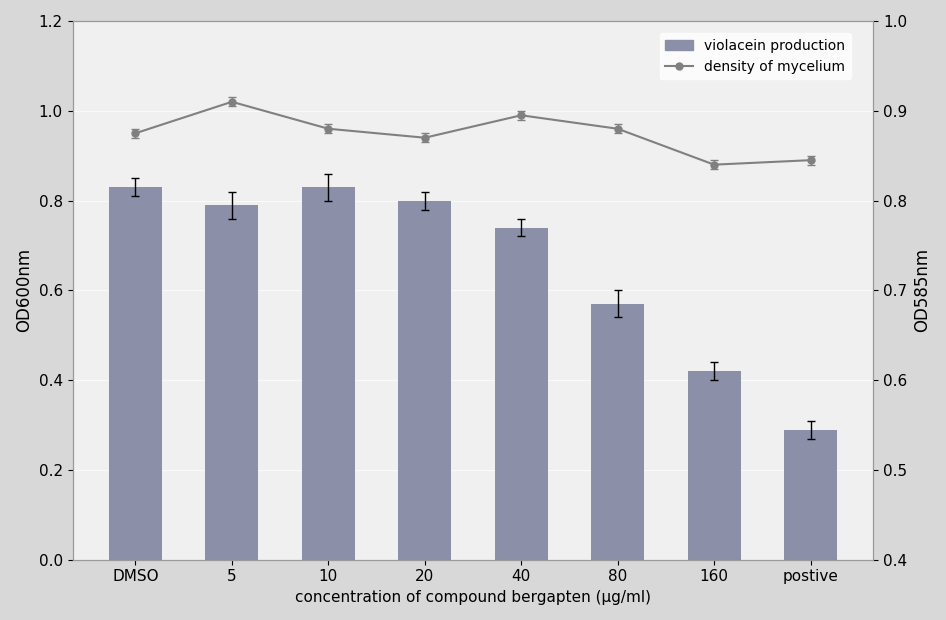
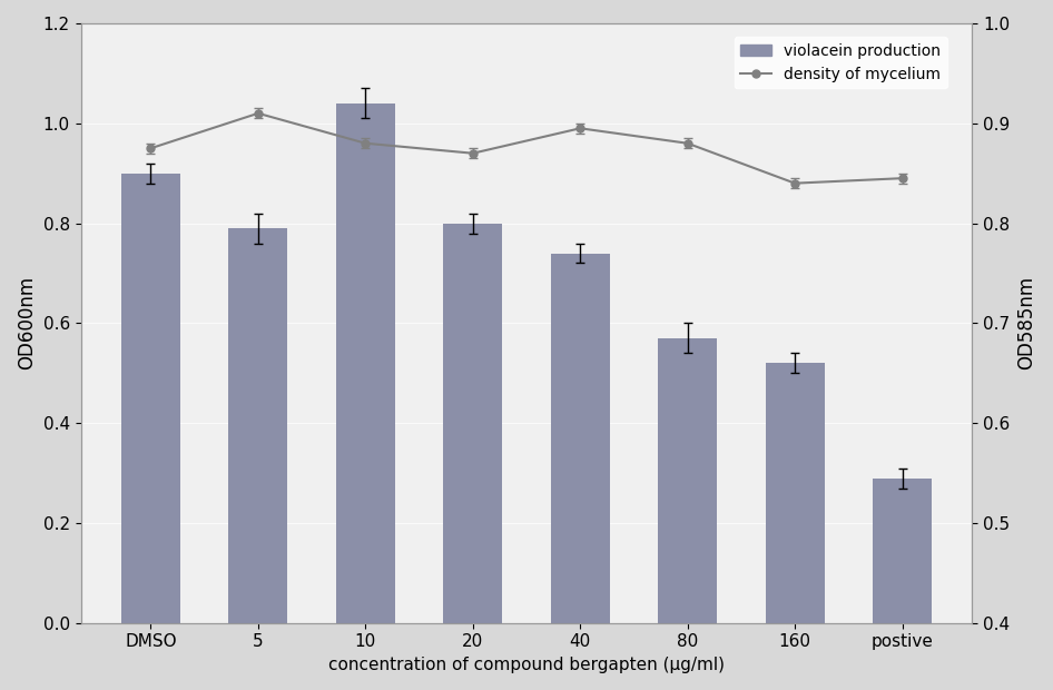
violacein production/DMSO: 0.83 -> 0.90
violacein production/10: 0.83 -> 1.04
violacein production/160: 0.42 -> 0.52
